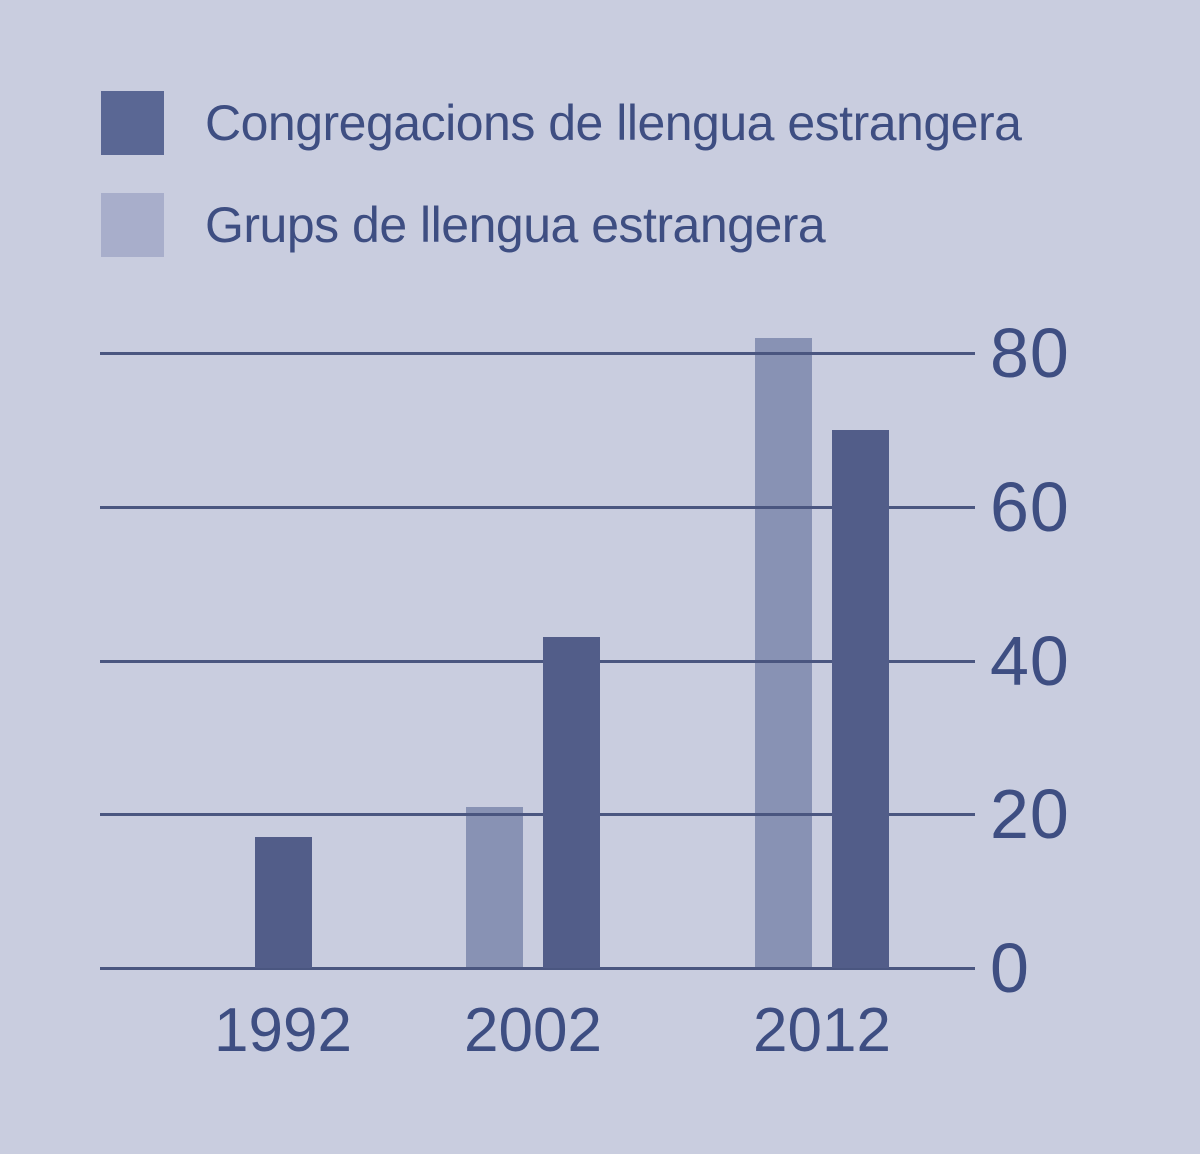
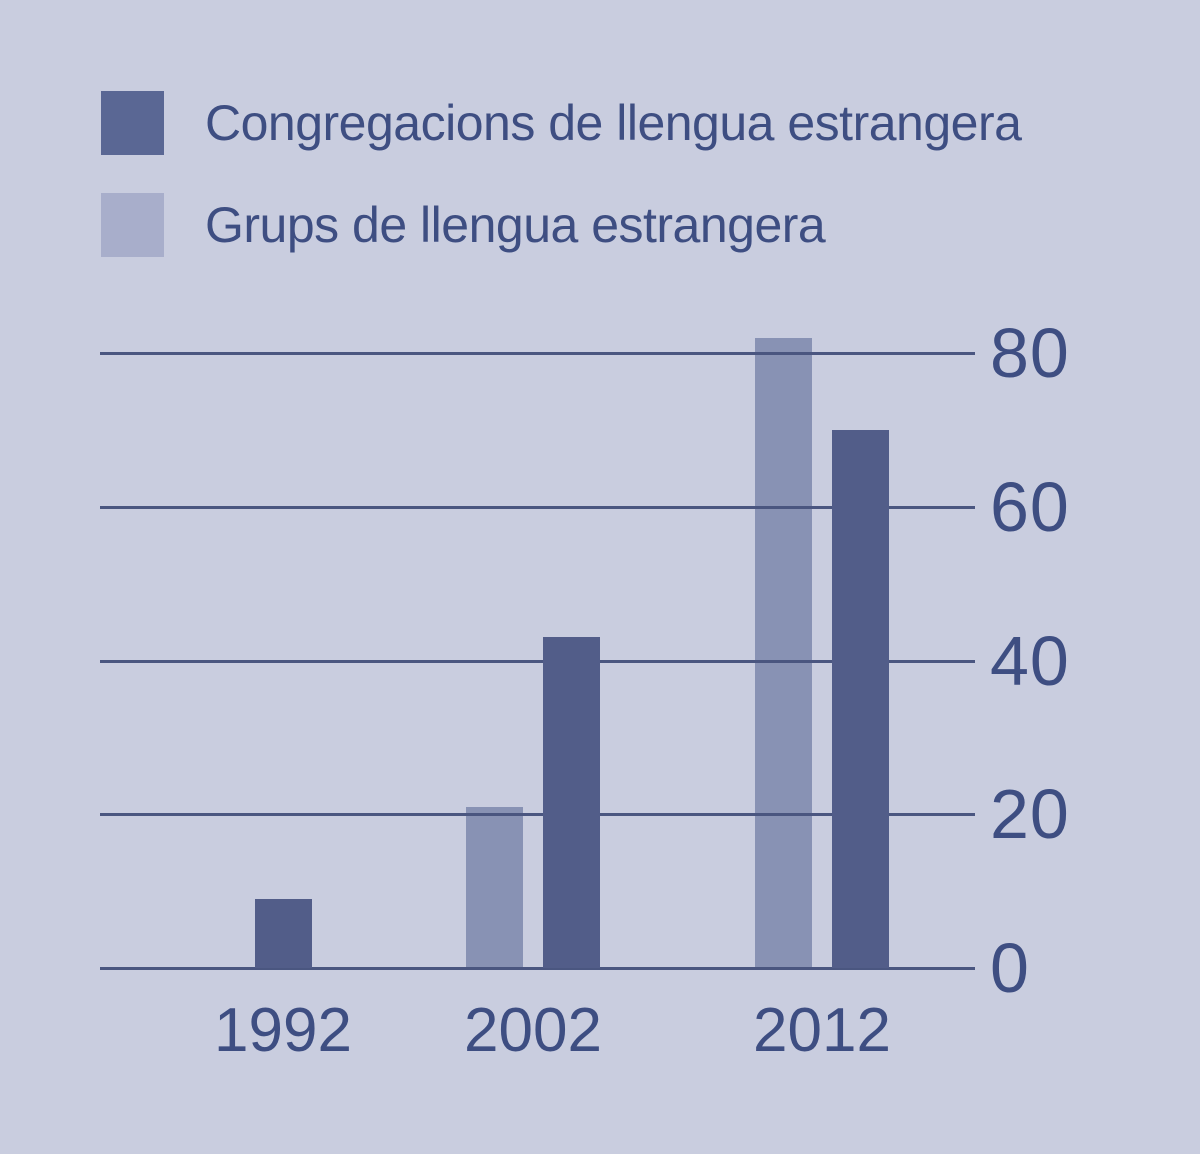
Congregacions de llengua estrangera/1992: 17 -> 9
